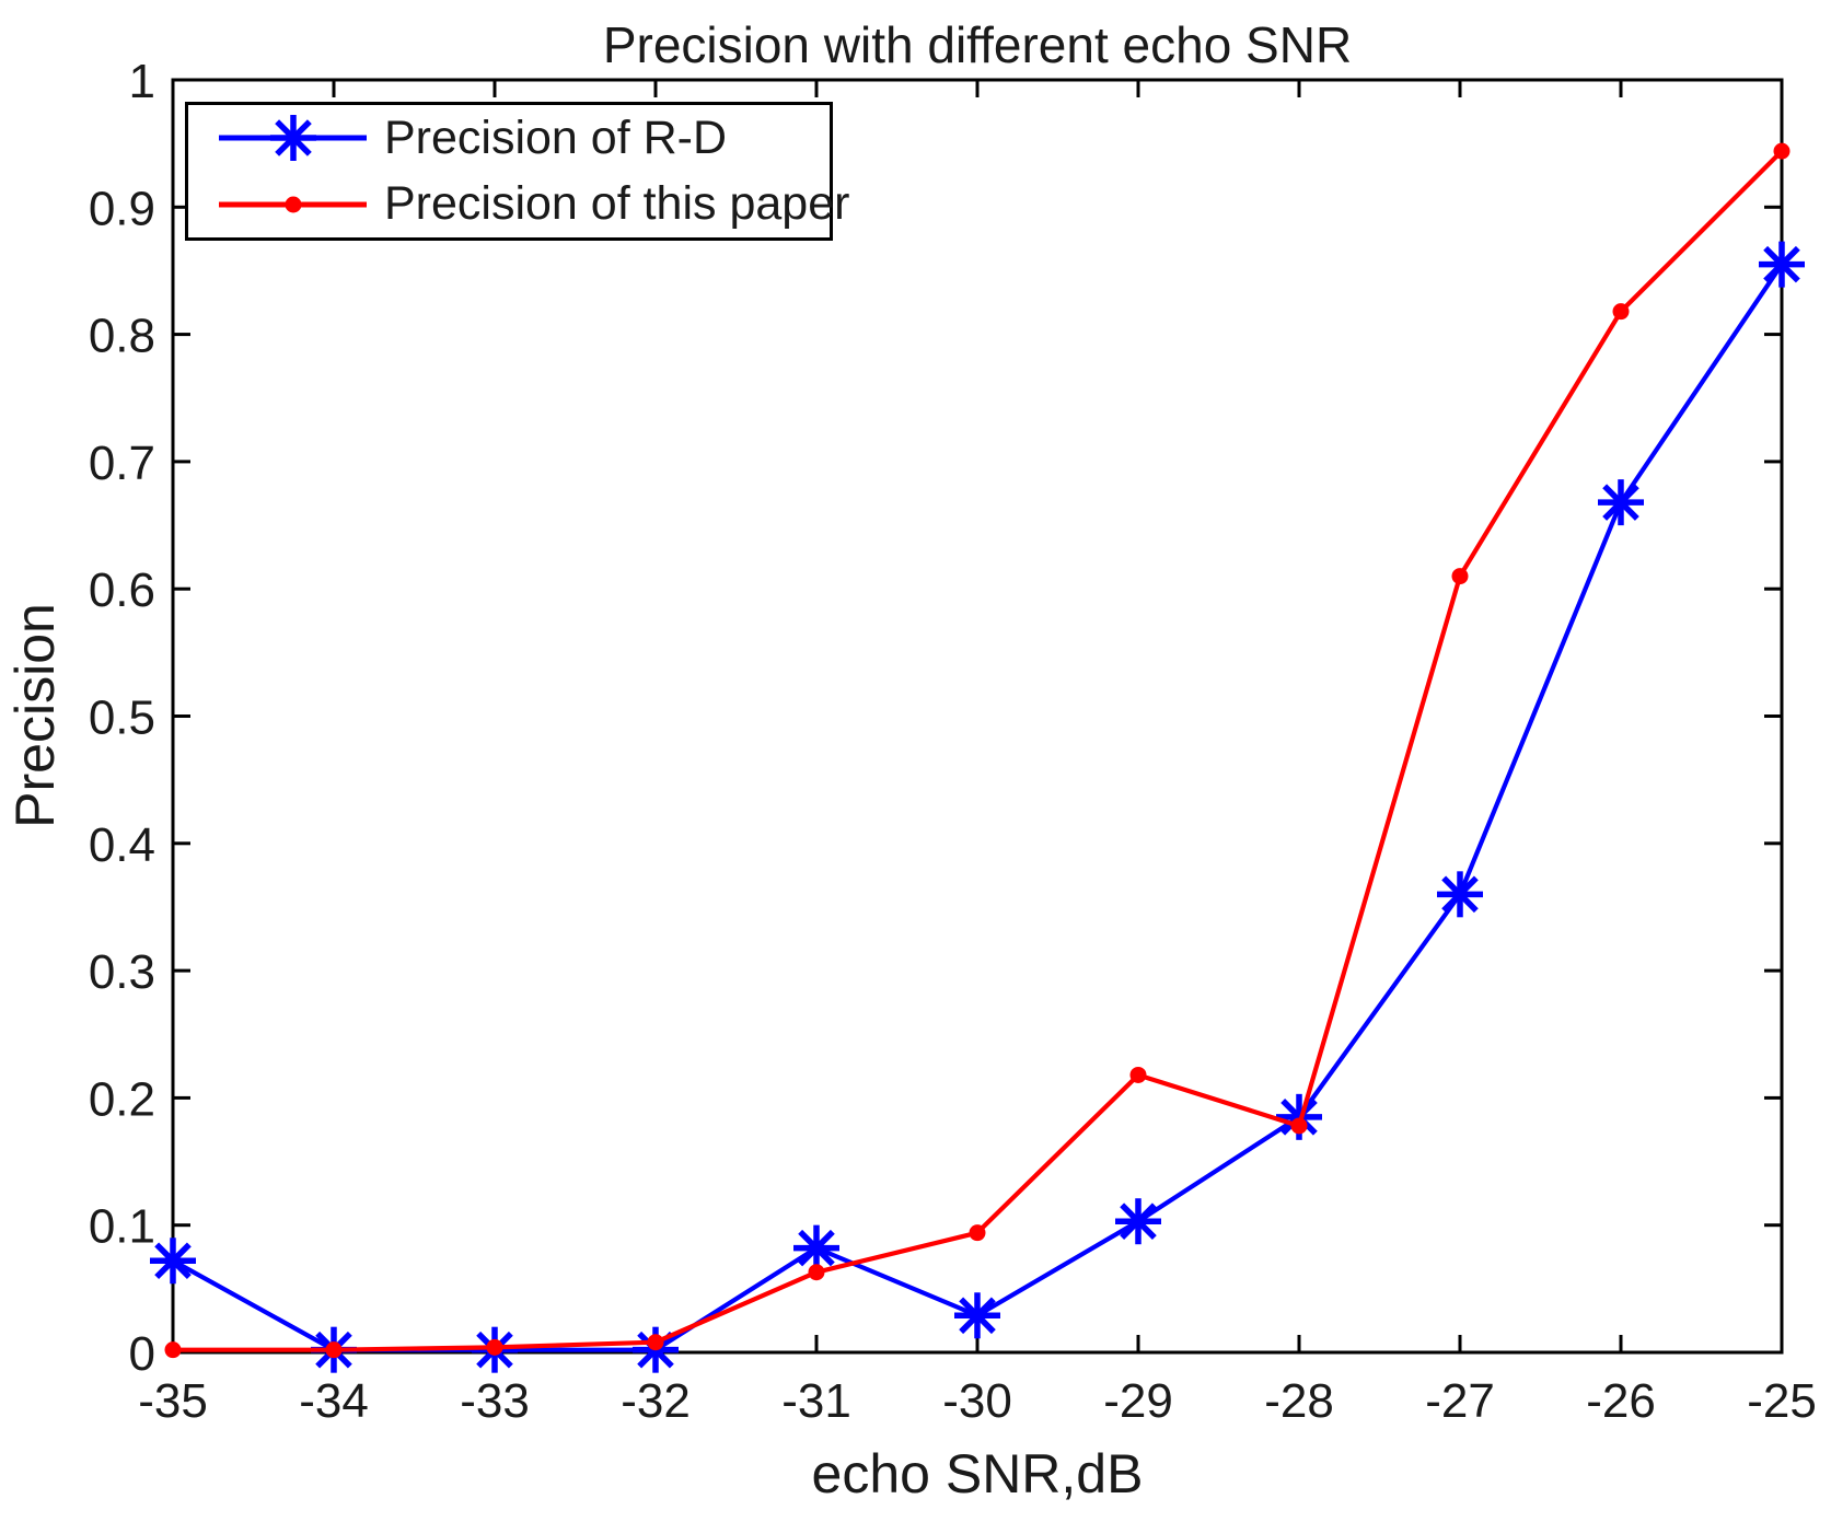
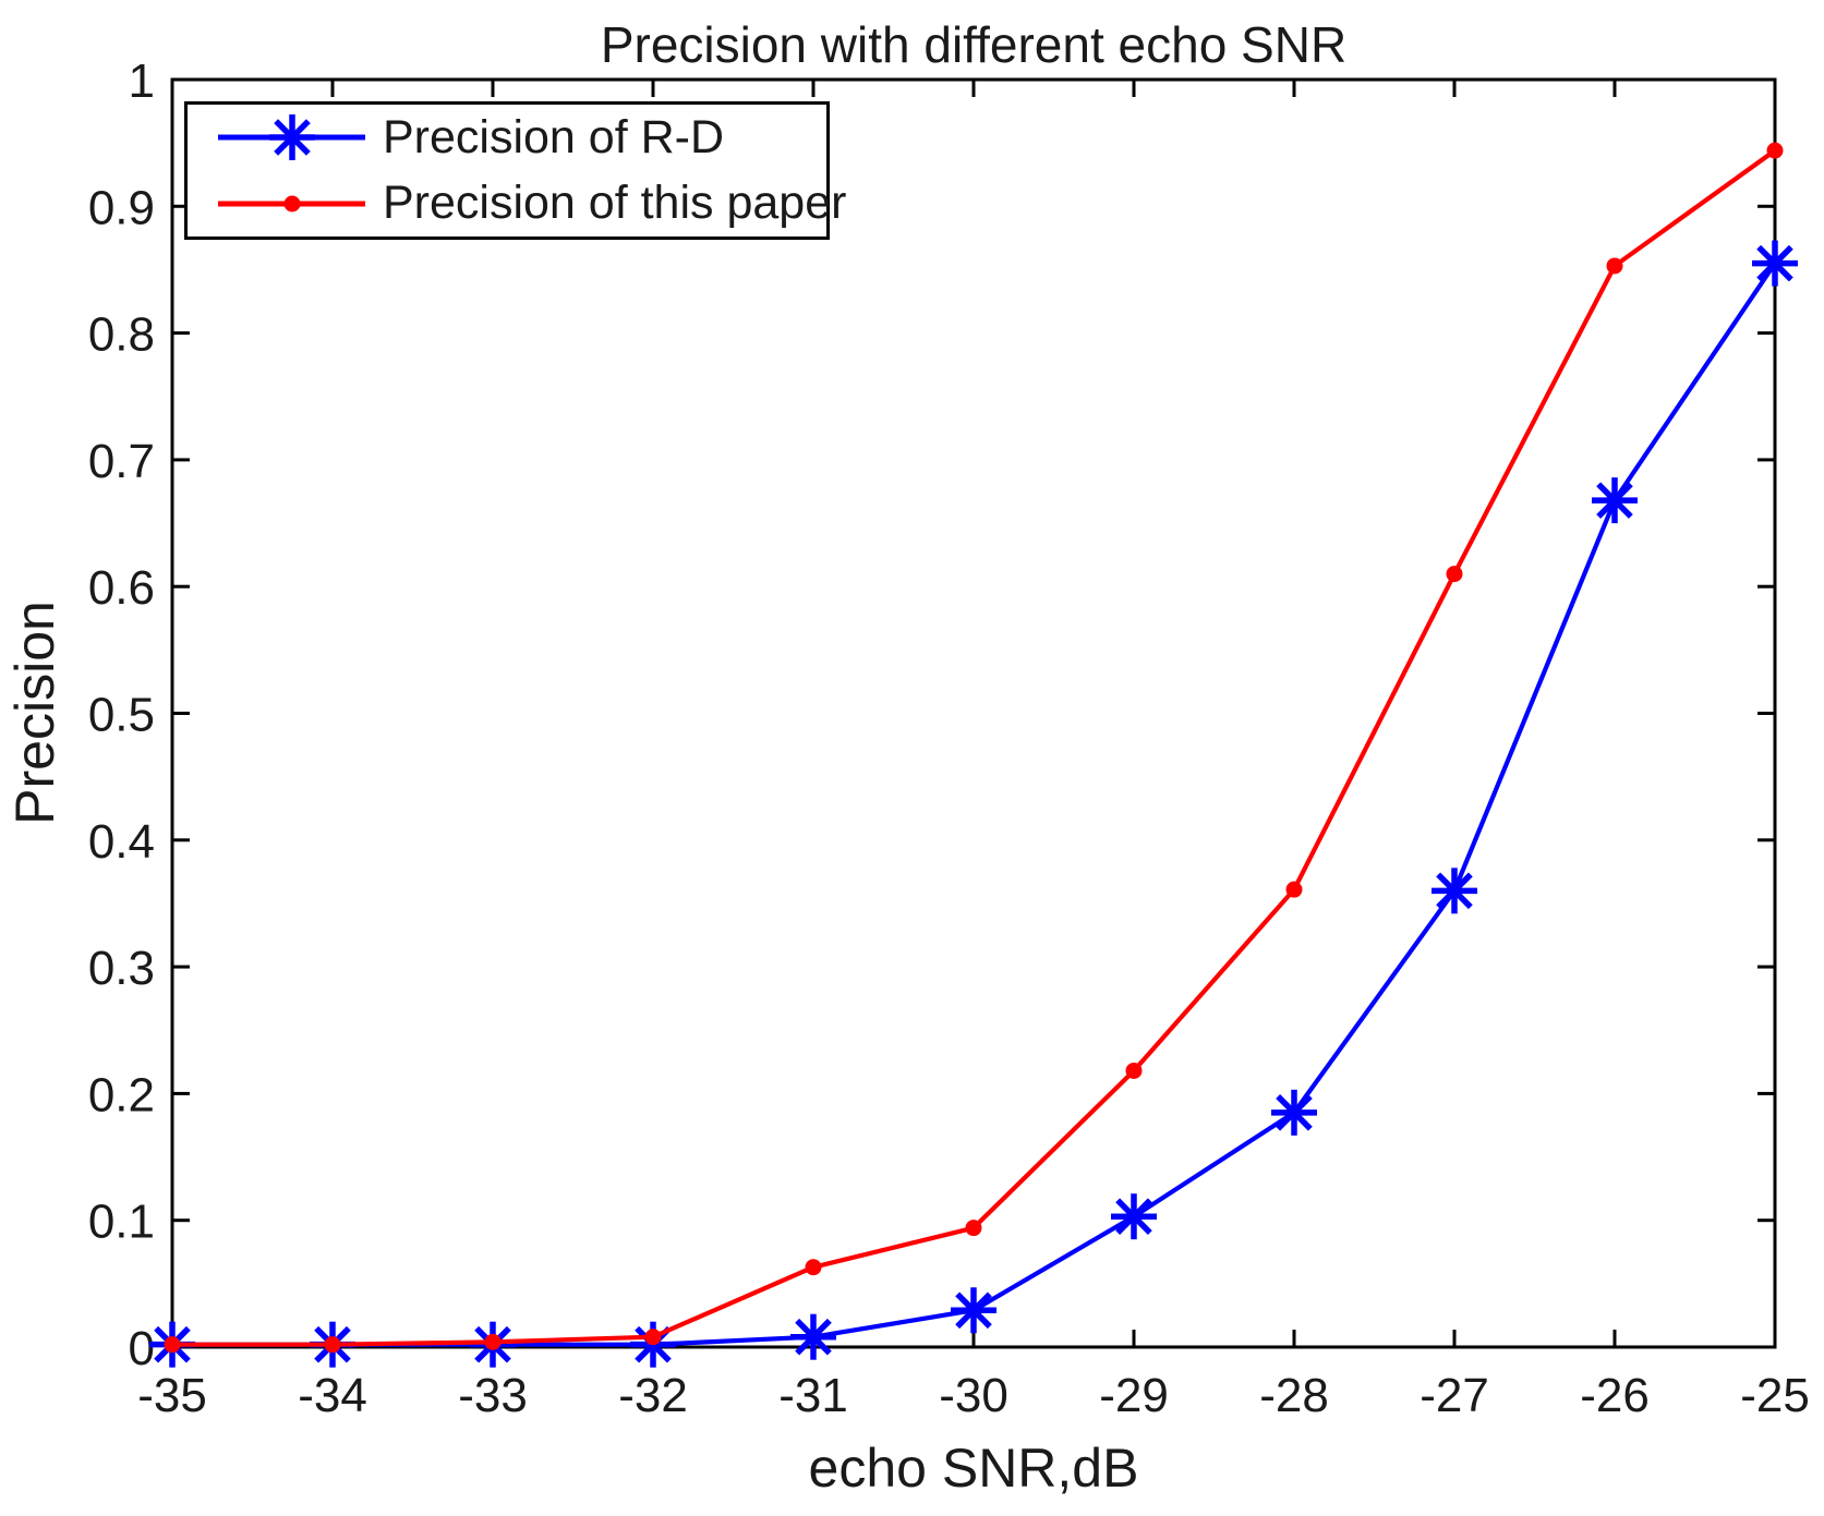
Precision of R-D/-35: 0.072 -> 0.002
Precision of R-D/-31: 0.082 -> 0.008
Precision of this paper/-28: 0.178 -> 0.361
Precision of this paper/-26: 0.818 -> 0.853
